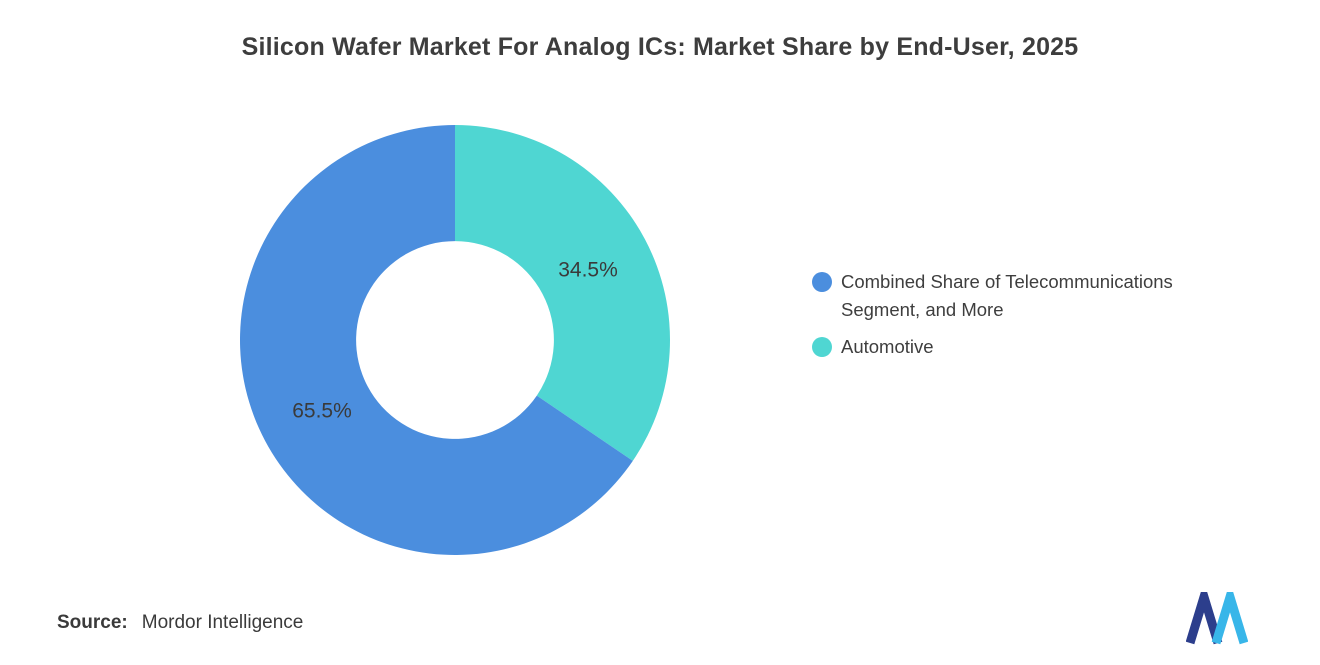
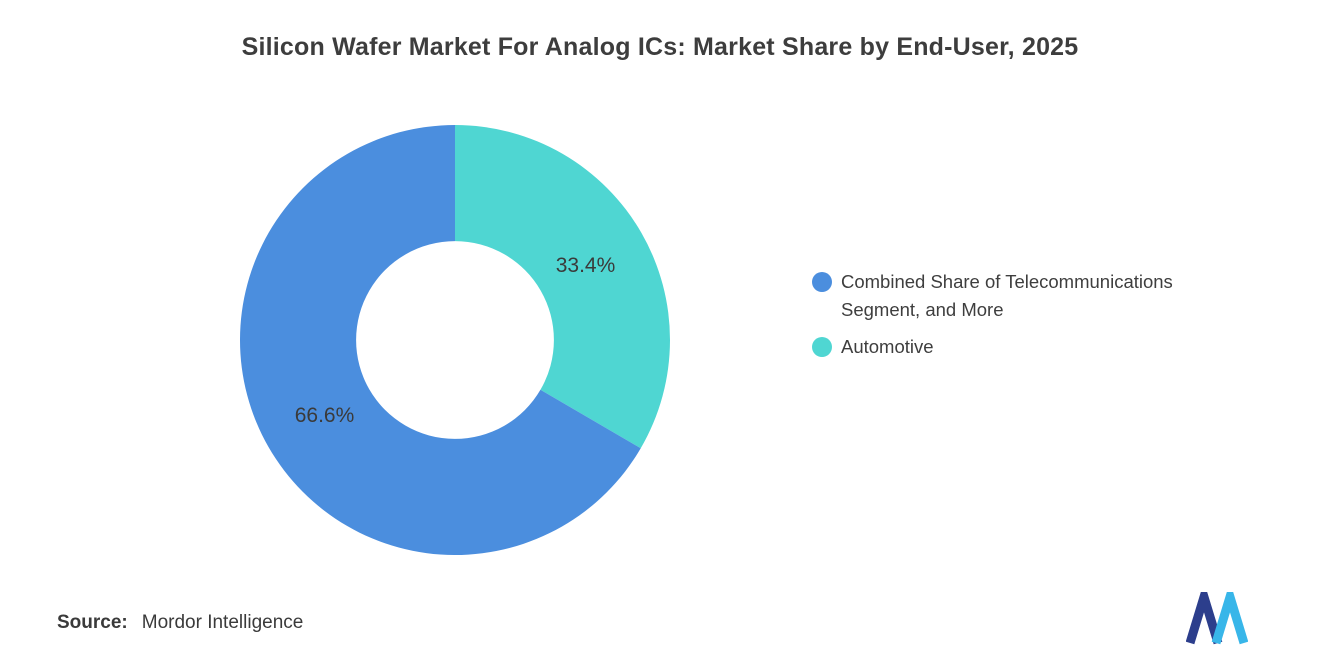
Combined Share of Telecommunications Segment, and More: 65.5% -> 66.6%
Automotive: 34.5% -> 33.4%
